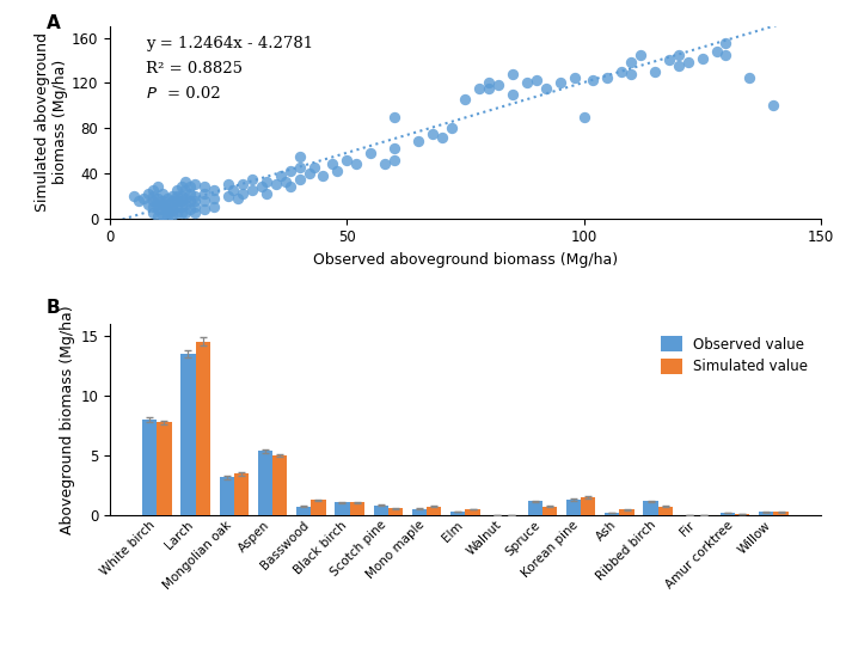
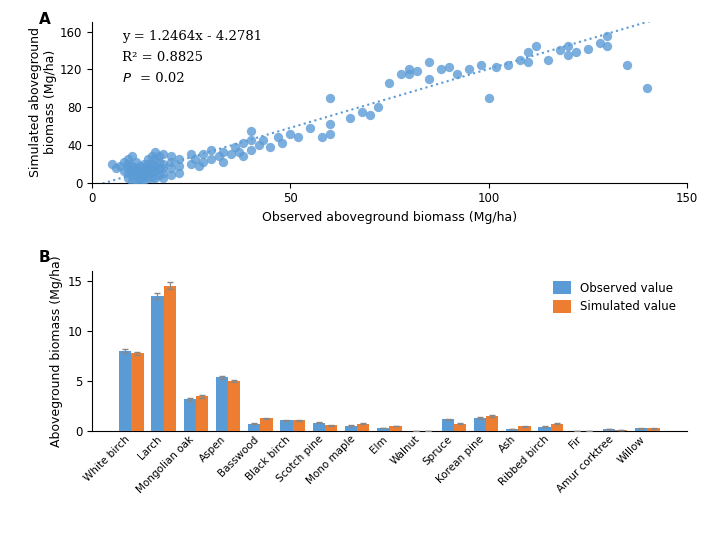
Observed value/Ribbed birch: 1.2 -> 0.5
